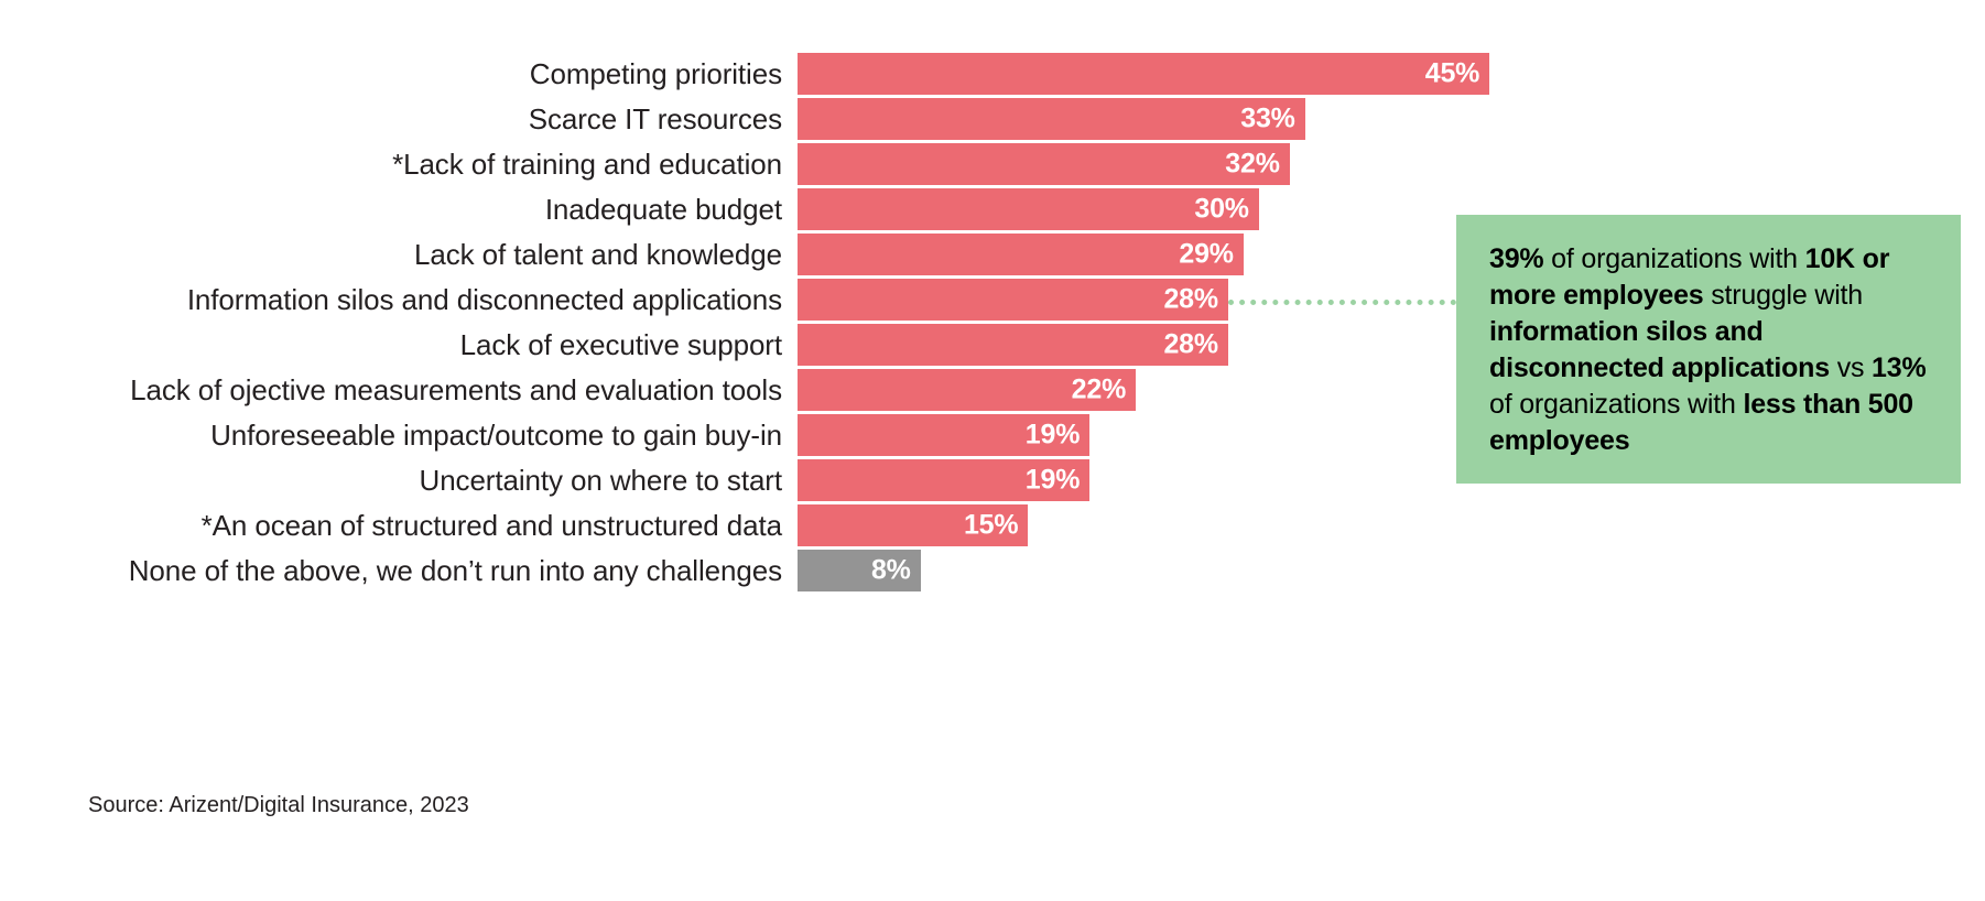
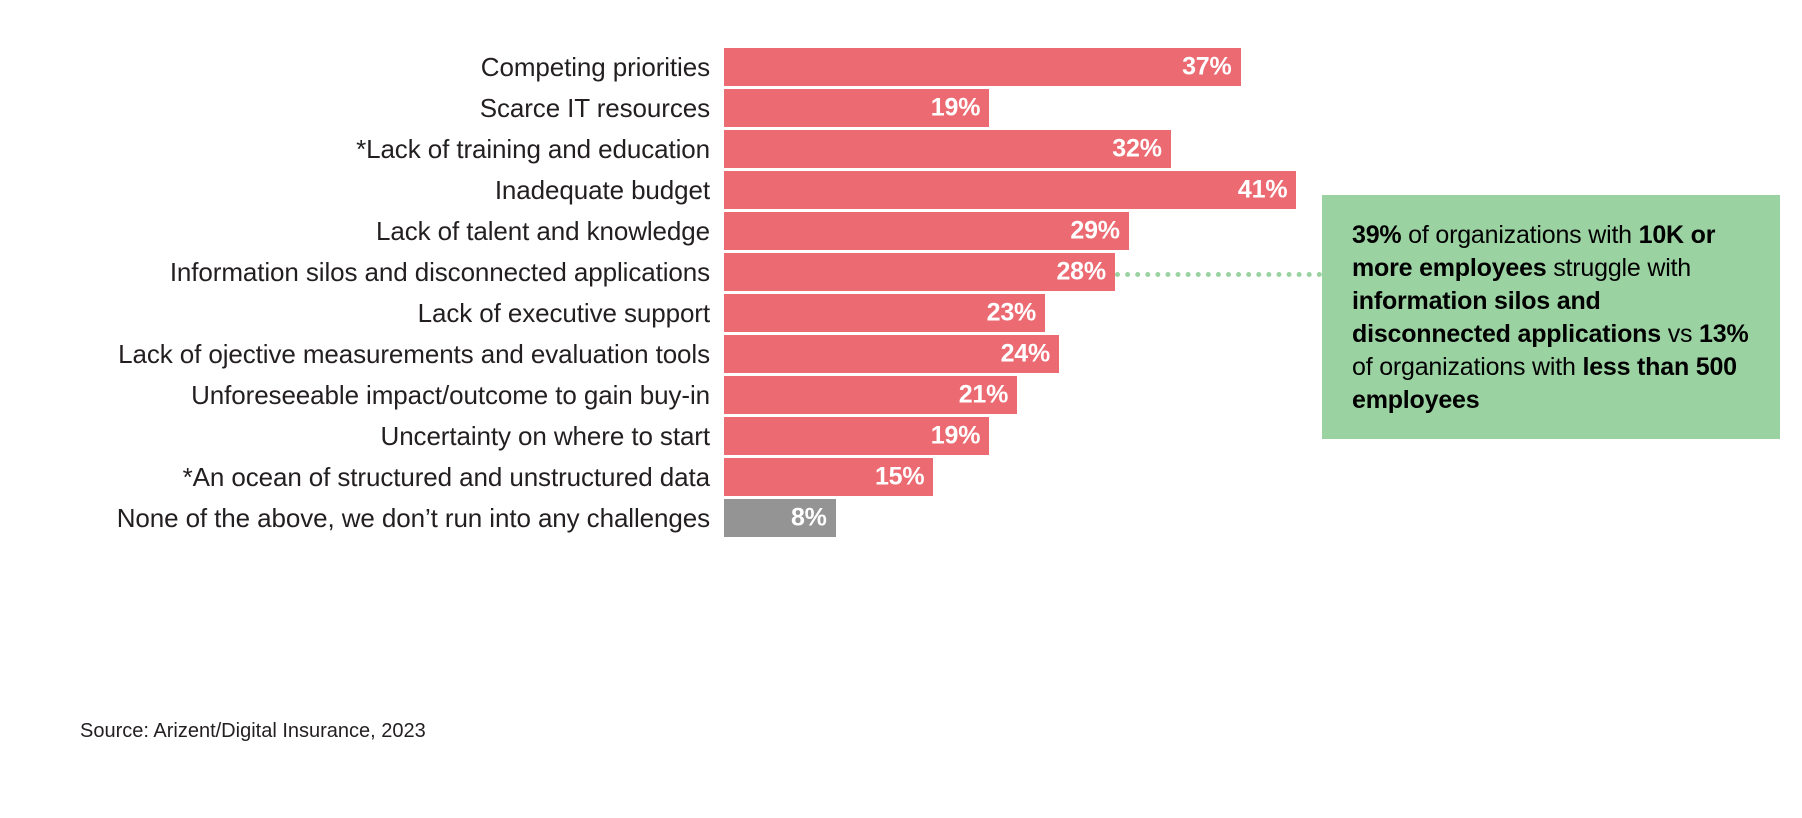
Competing priorities: 45% -> 37%
Scarce IT resources: 33% -> 19%
Inadequate budget: 30% -> 41%
Lack of executive support: 28% -> 23%
Lack of ojective measurements and evaluation tools: 22% -> 24%
Unforeseeable impact/outcome to gain buy-in: 19% -> 21%
